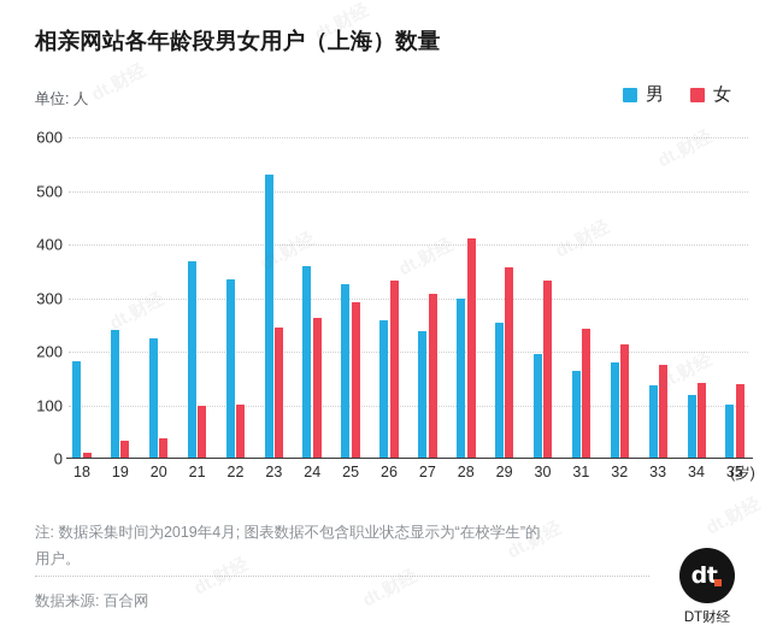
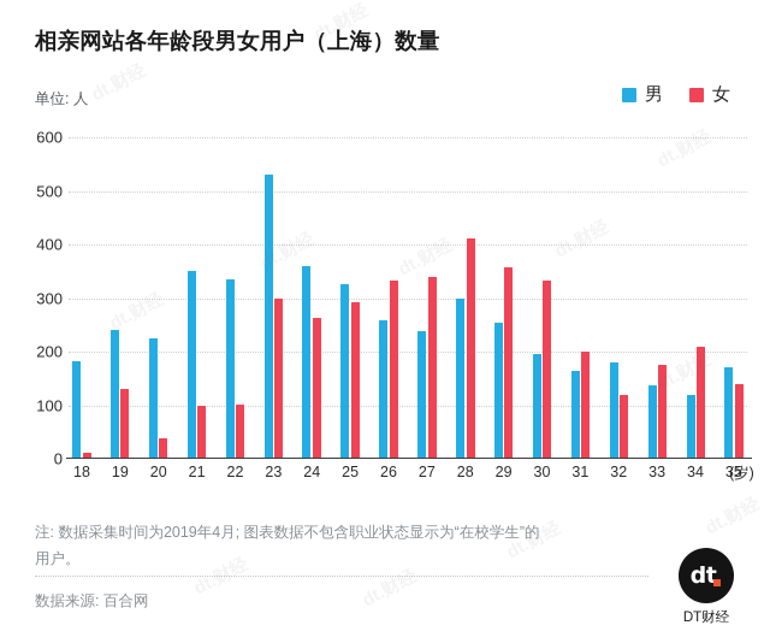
女/19: 30 -> 130
男/21: 370 -> 350
女/23: 240 -> 300
女/27: 310 -> 340
女/31: 240 -> 200
女/32: 210 -> 120
女/34: 140 -> 210
男/35: 100 -> 170
